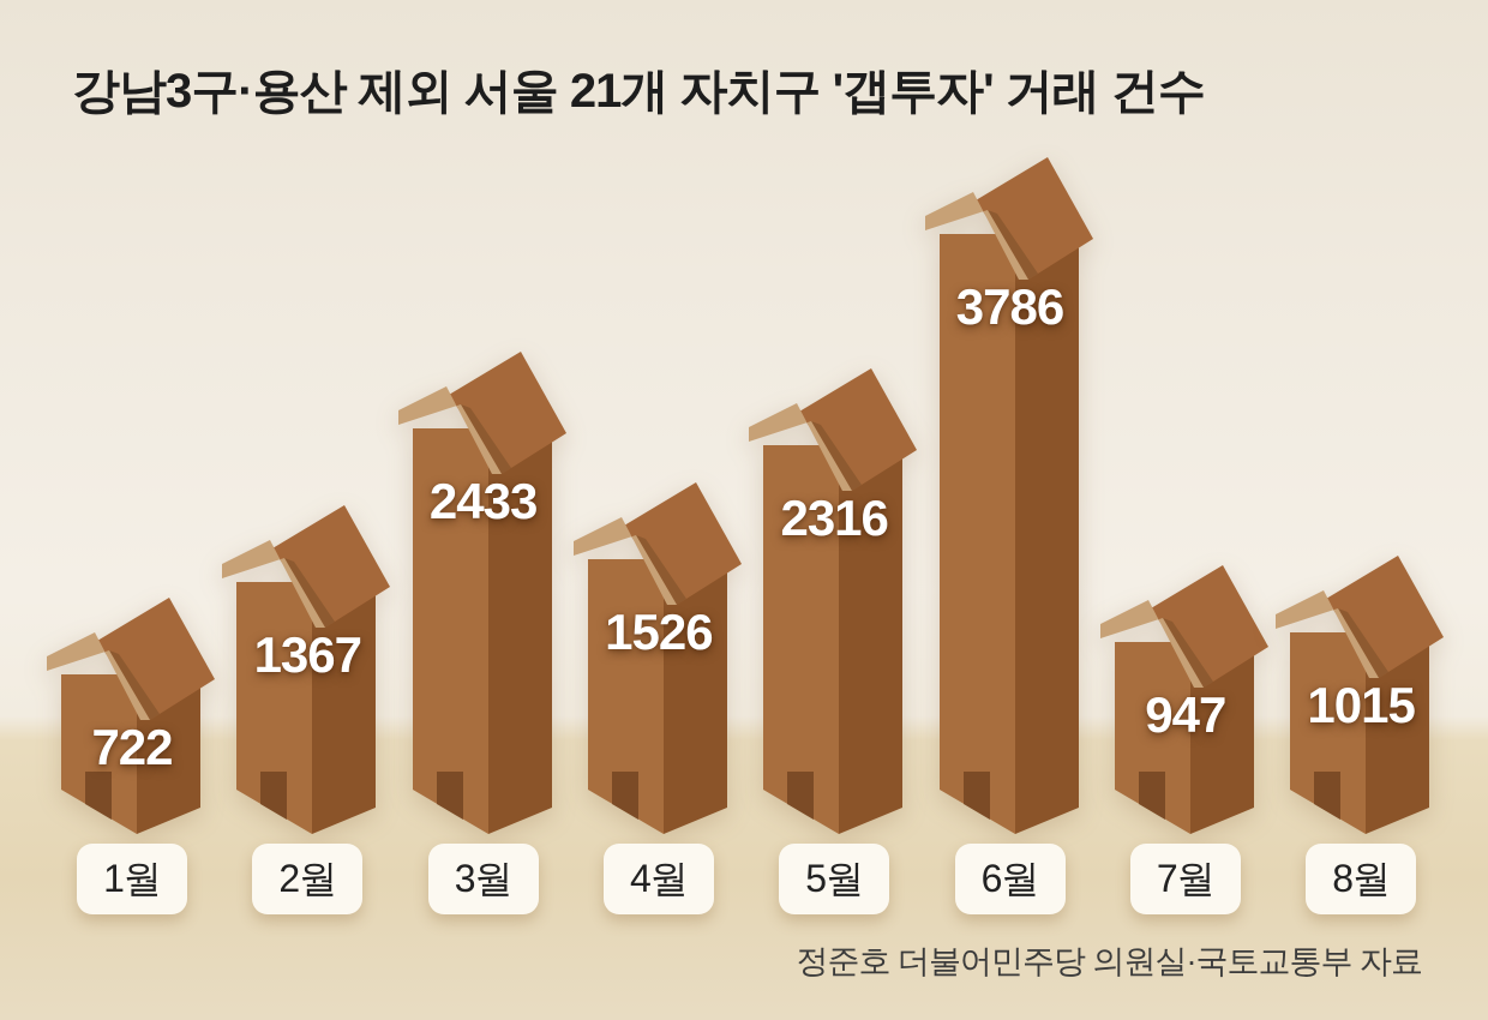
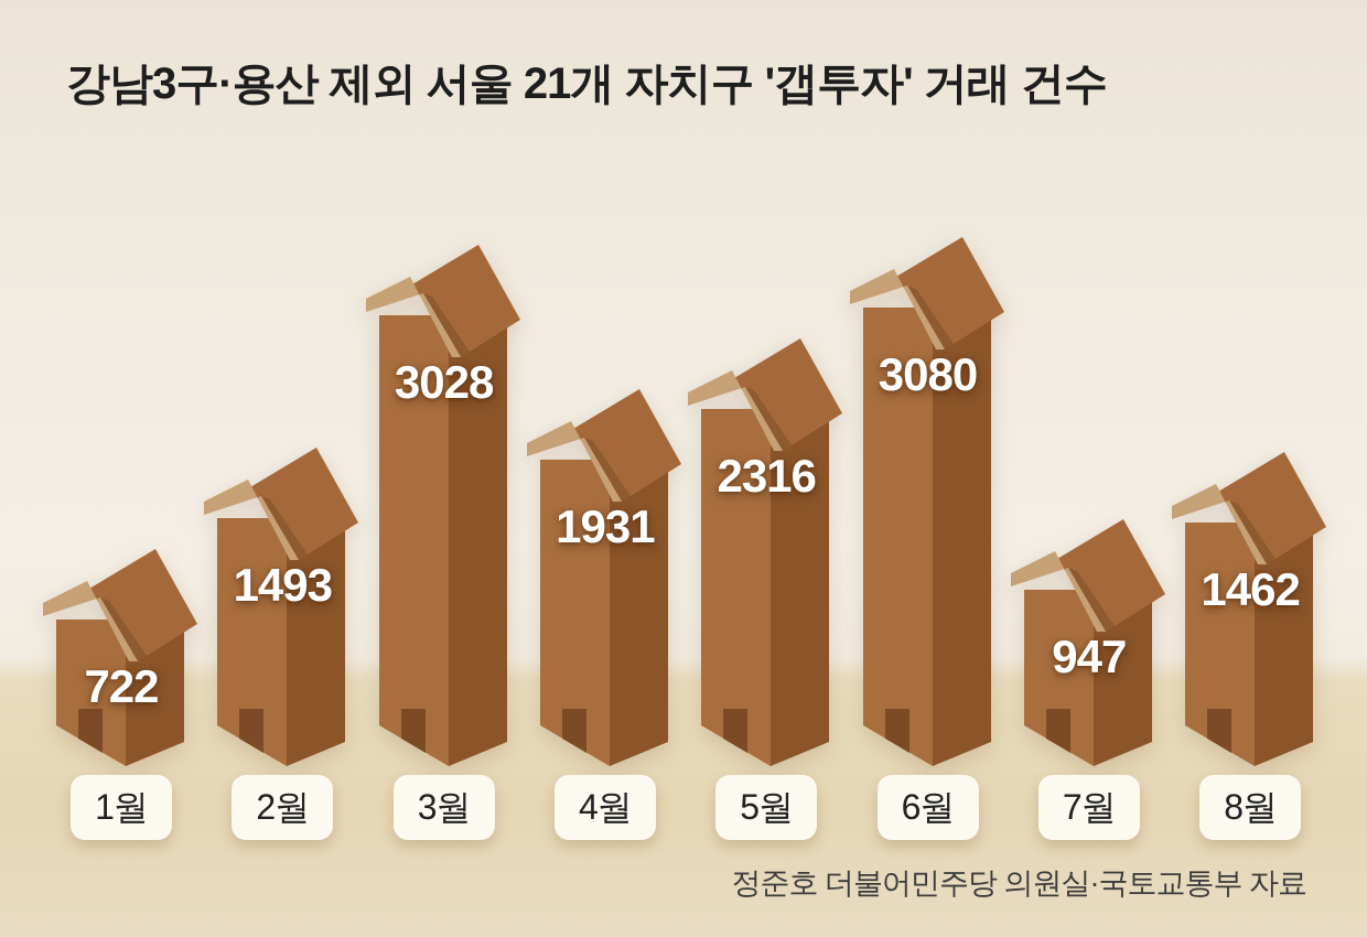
2월: 1367 -> 1493
3월: 2433 -> 3028
4월: 1526 -> 1931
6월: 3786 -> 3080
8월: 1015 -> 1462
